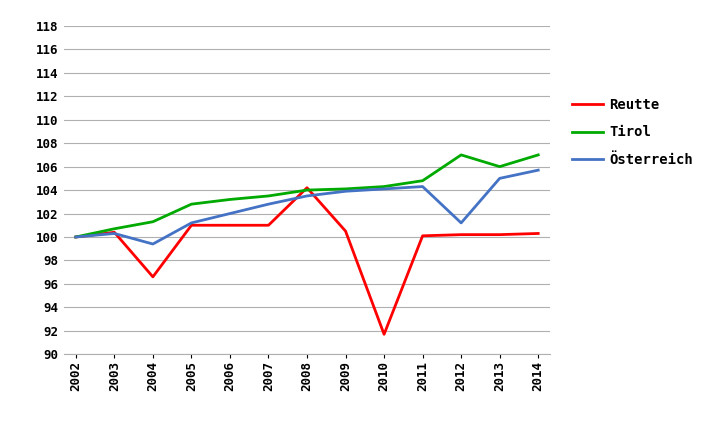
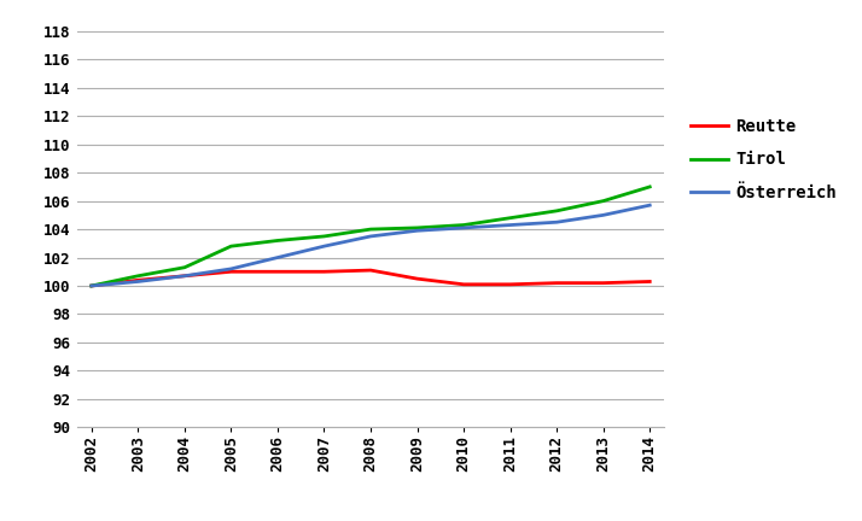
Reutte/2004: 96.6 -> 100.7
Österreich/2004: 99.4 -> 100.7
Reutte/2008: 104.2 -> 101.1
Reutte/2010: 91.7 -> 100.1
Tirol/2012: 107.0 -> 105.3
Österreich/2012: 101.2 -> 104.5
